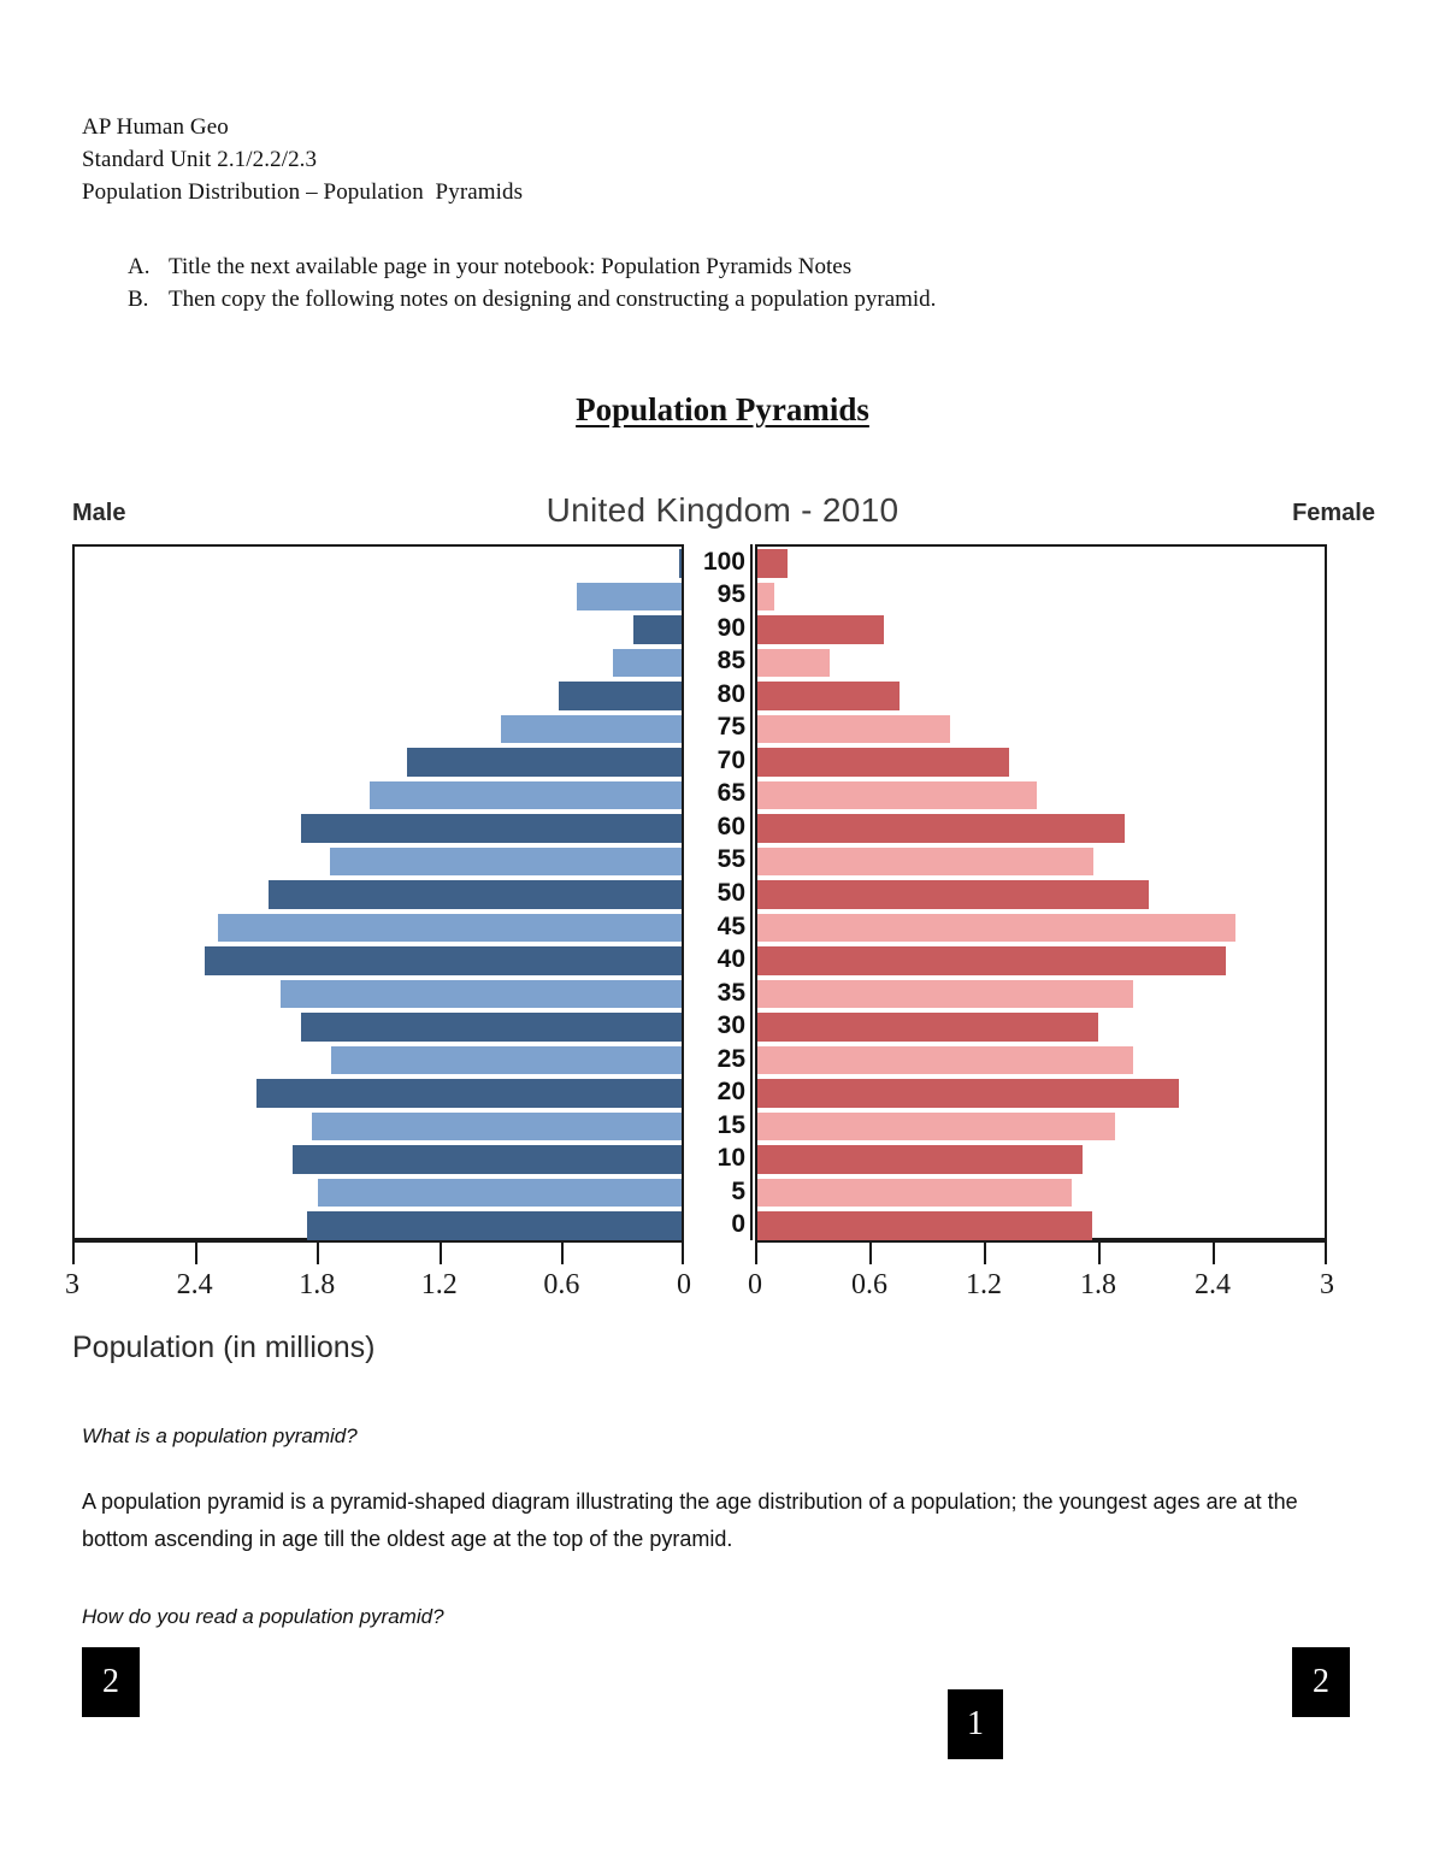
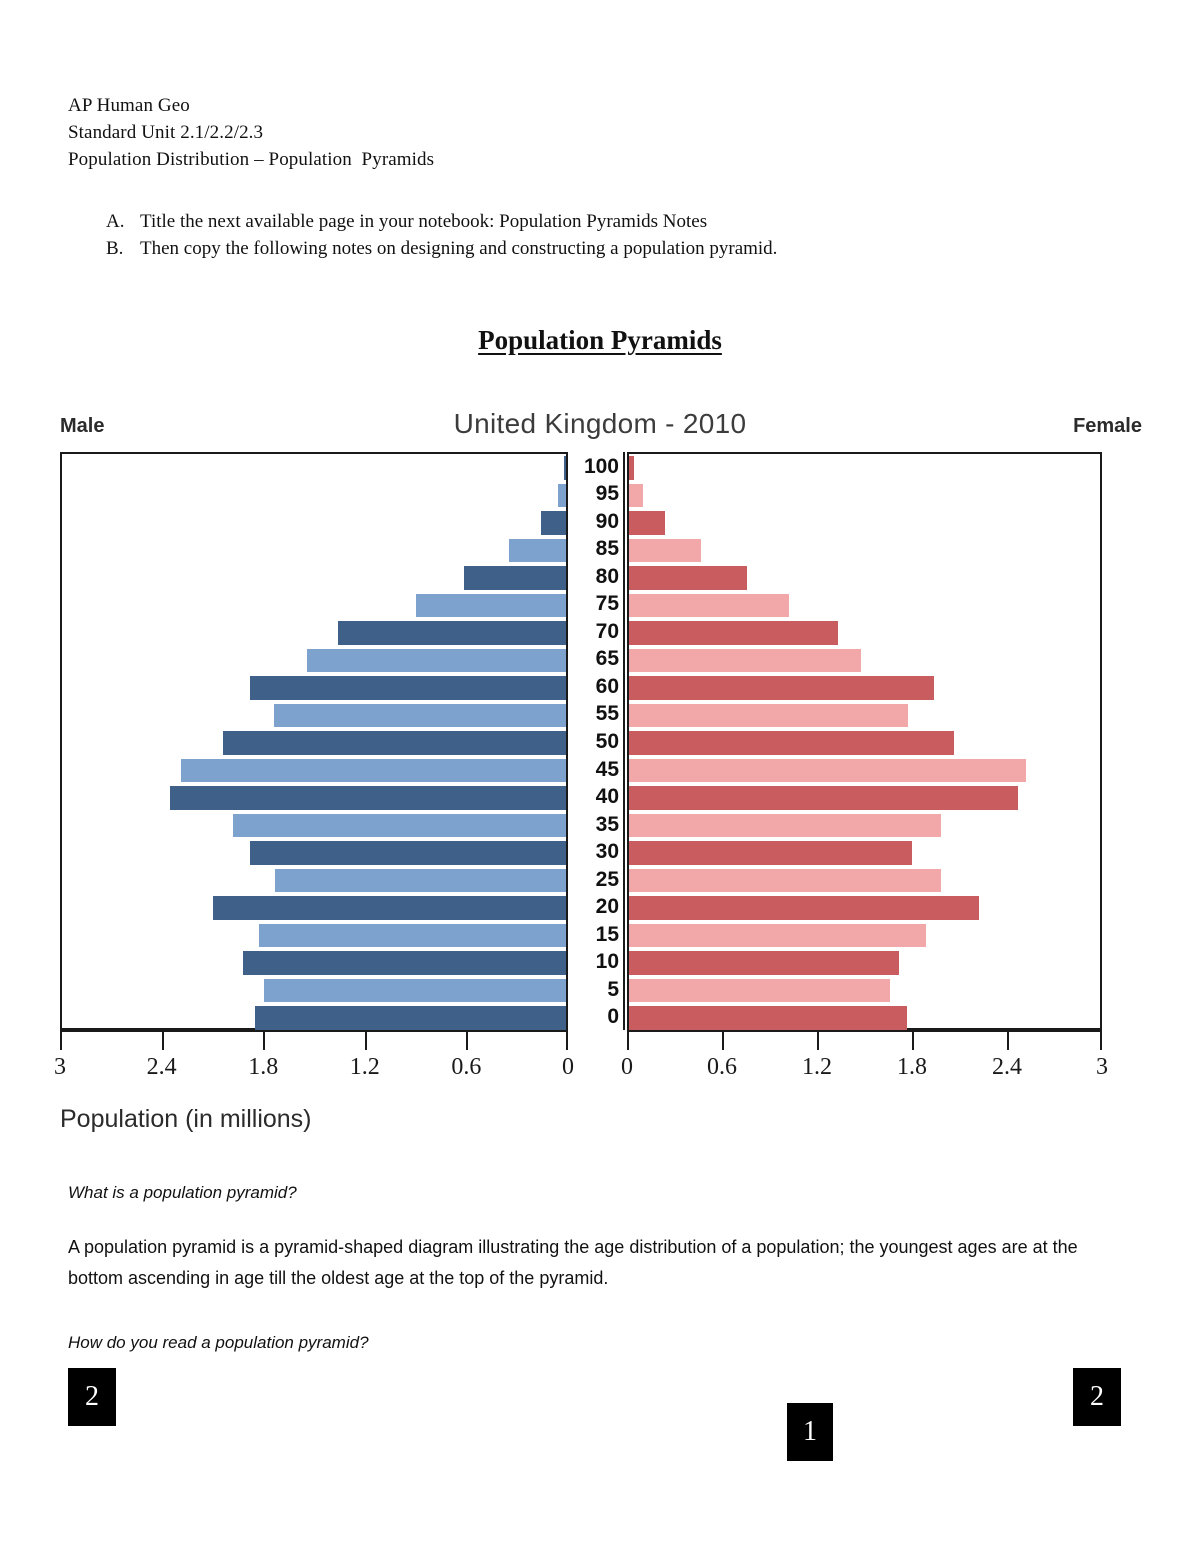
Female/100: 0.16 -> 0.03
Male/95: 0.52 -> 0.05
Male/90: 0.24 -> 0.15
Female/90: 0.67 -> 0.23
Female/85: 0.38 -> 0.46
